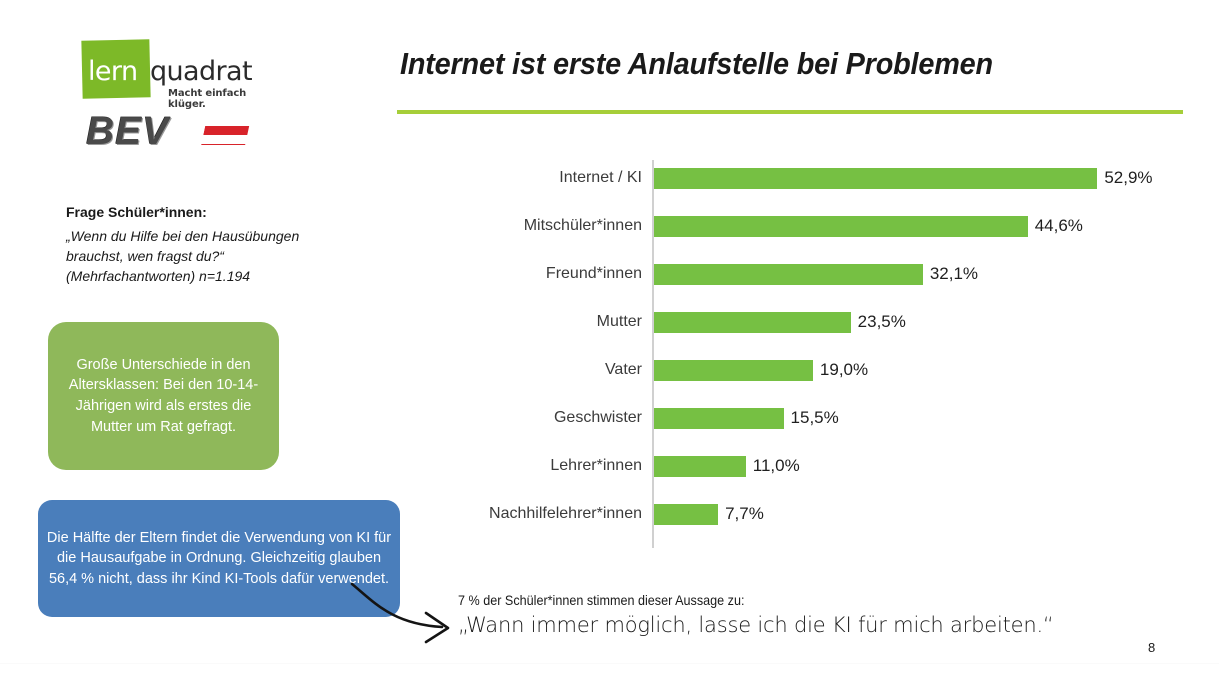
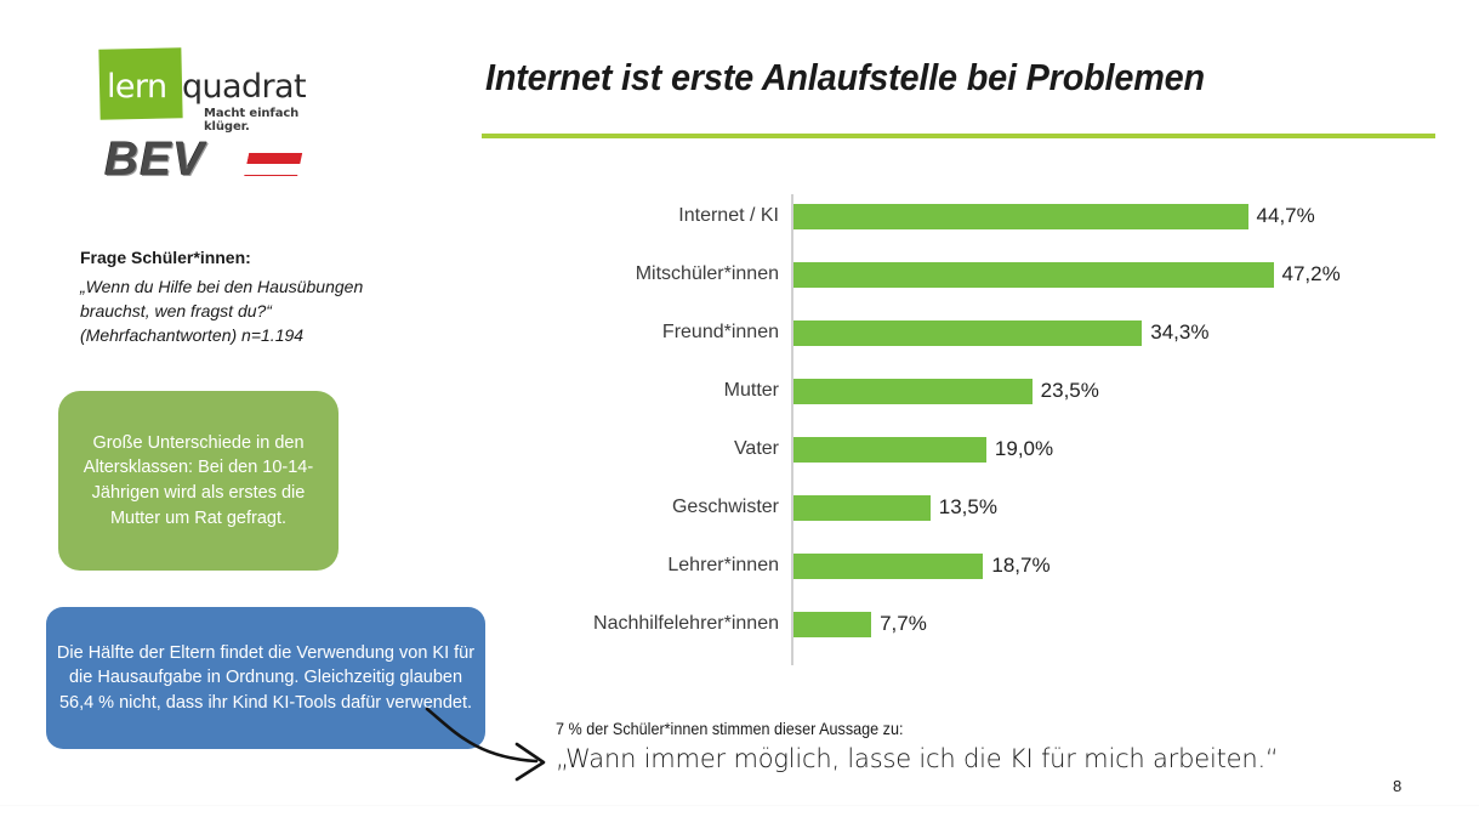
Internet / KI: 52,9% -> 44,7%
Mitschüler*innen: 44,6% -> 47,2%
Freund*innen: 32,1% -> 34,3%
Geschwister: 15,5% -> 13,5%
Lehrer*innen: 11,0% -> 18,7%
